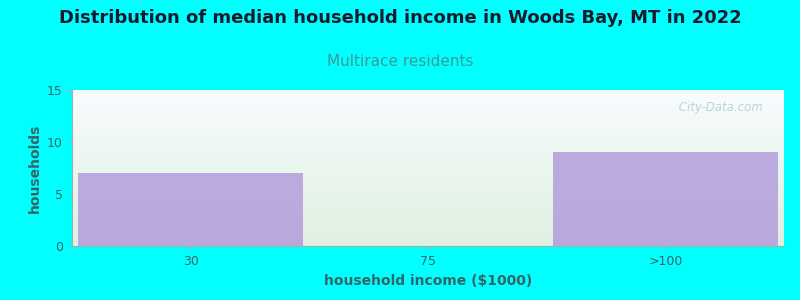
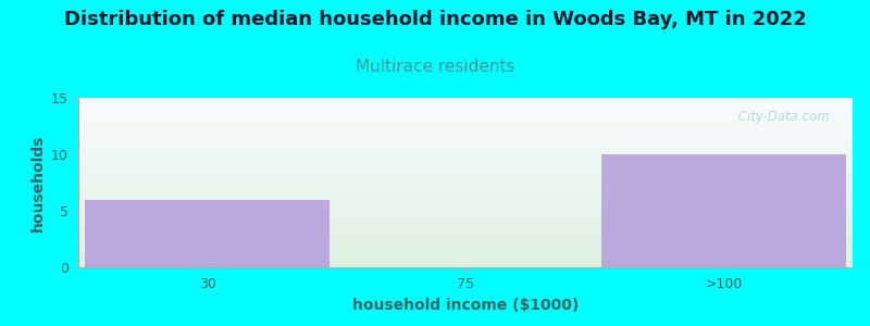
30: 7 -> 6
>100: 9 -> 10
